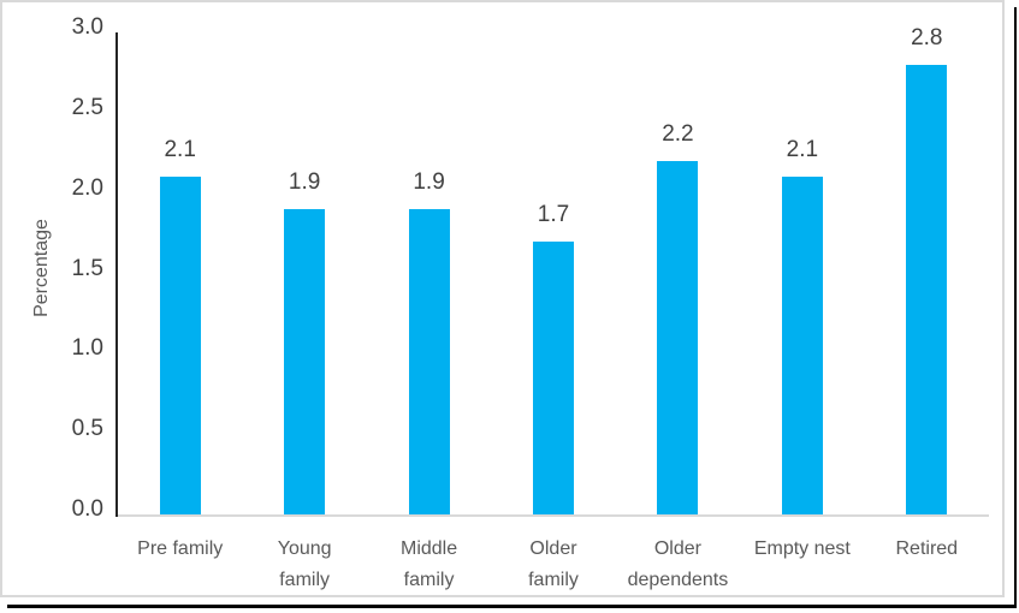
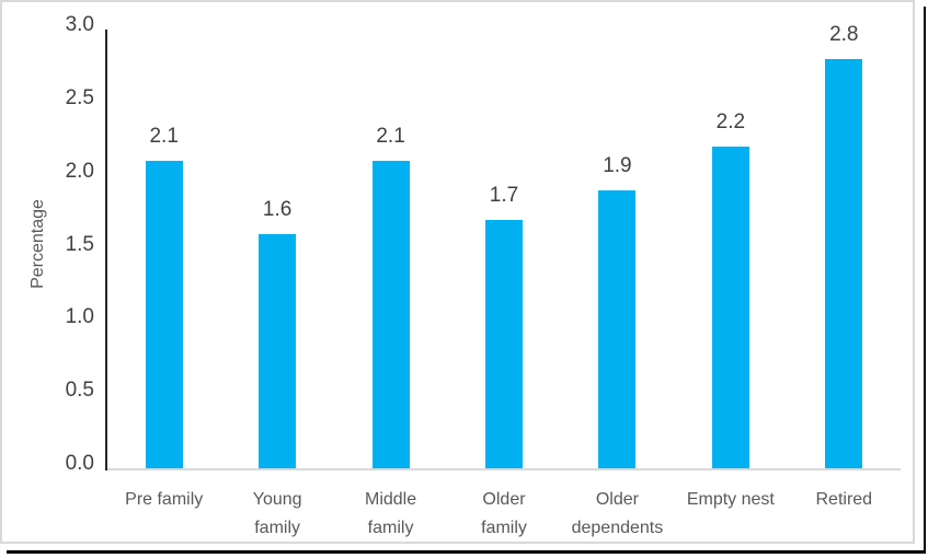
Young family: 1.9 -> 1.6
Middle family: 1.9 -> 2.1
Older dependents: 2.2 -> 1.9
Empty nest: 2.1 -> 2.2
